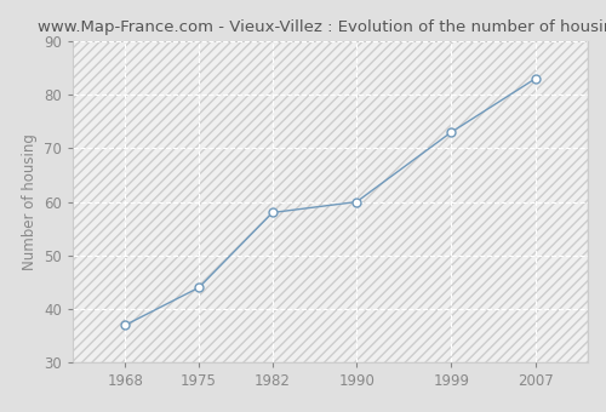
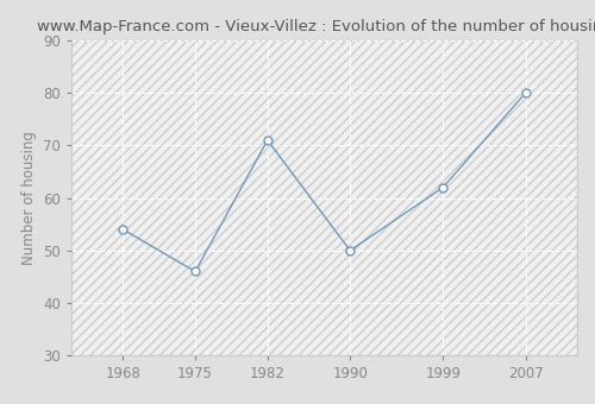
1968: 37 -> 54
1975: 44 -> 46
1982: 58 -> 71
1990: 60 -> 50
1999: 73 -> 62
2007: 83 -> 80
